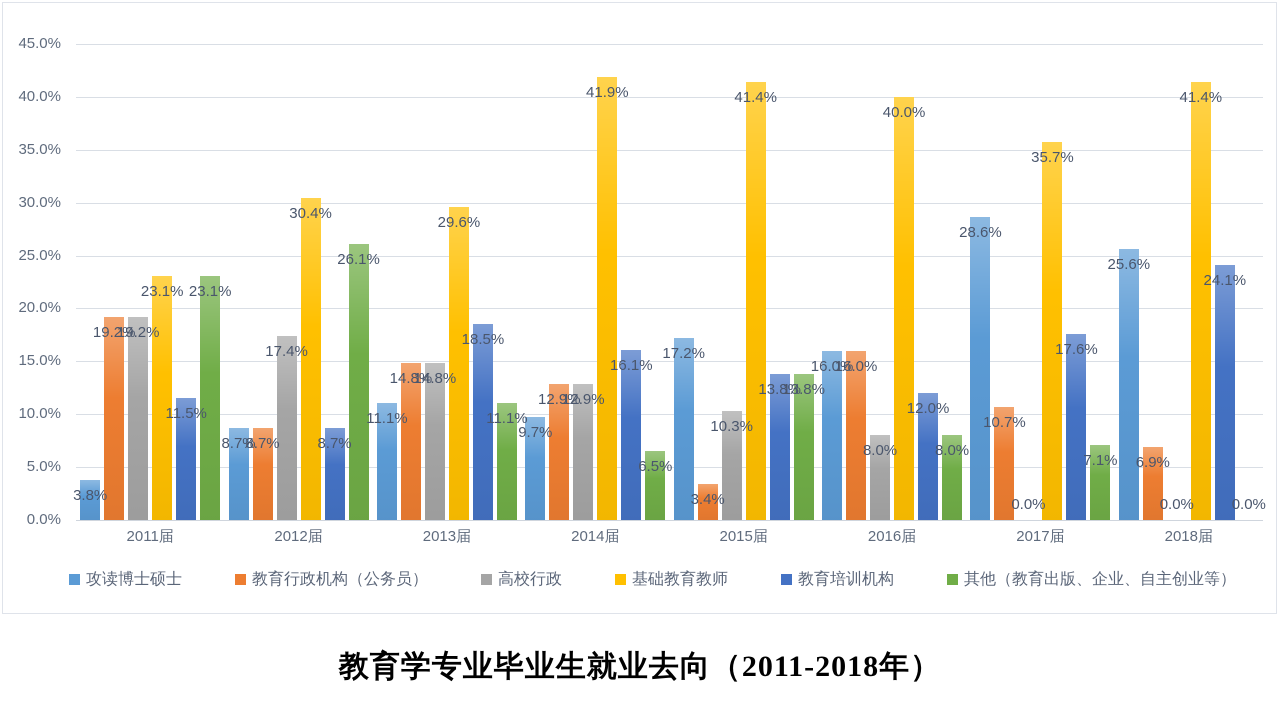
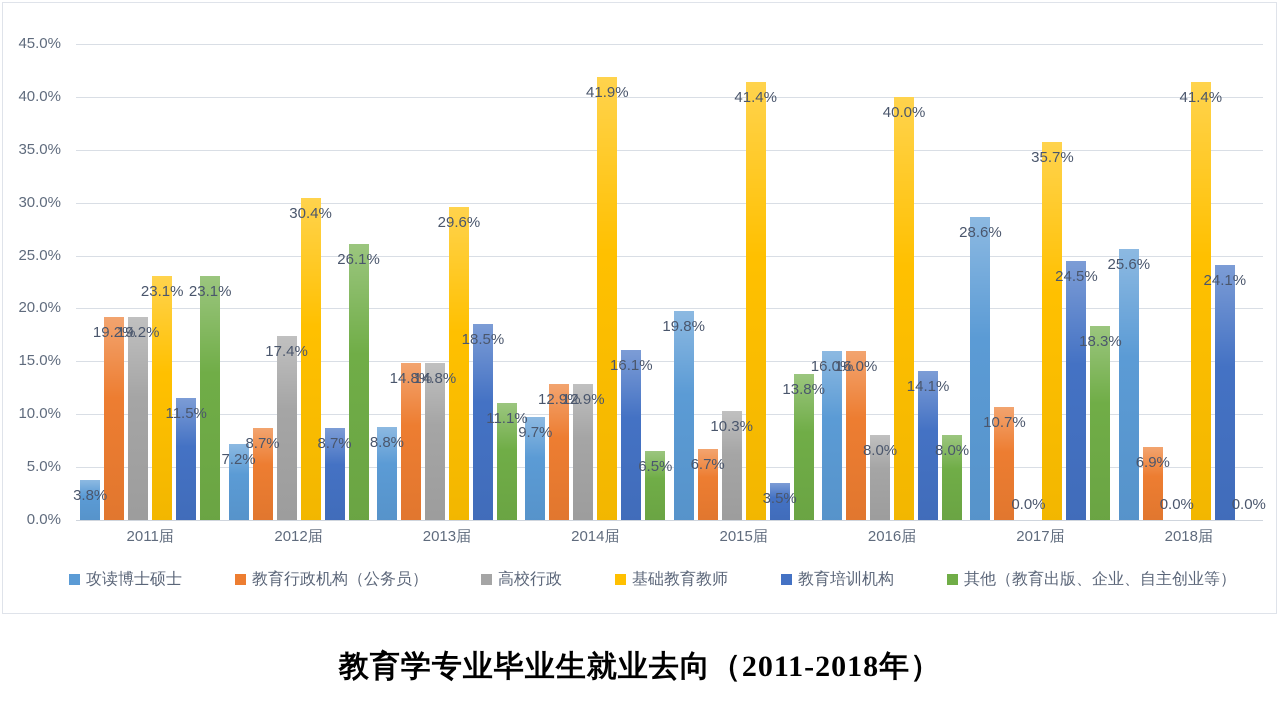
攻读博士硕士/2012届: 8.7% -> 7.2%
攻读博士硕士/2013届: 11.1% -> 8.8%
攻读博士硕士/2015届: 17.2% -> 19.8%
教育行政机构（公务员）/2015届: 3.4% -> 6.7%
教育培训机构/2015届: 13.8% -> 3.5%
教育培训机构/2016届: 12.0% -> 14.1%
教育培训机构/2017届: 17.6% -> 24.5%
其他（教育出版、企业、自主创业等）/2017届: 7.1% -> 18.3%
